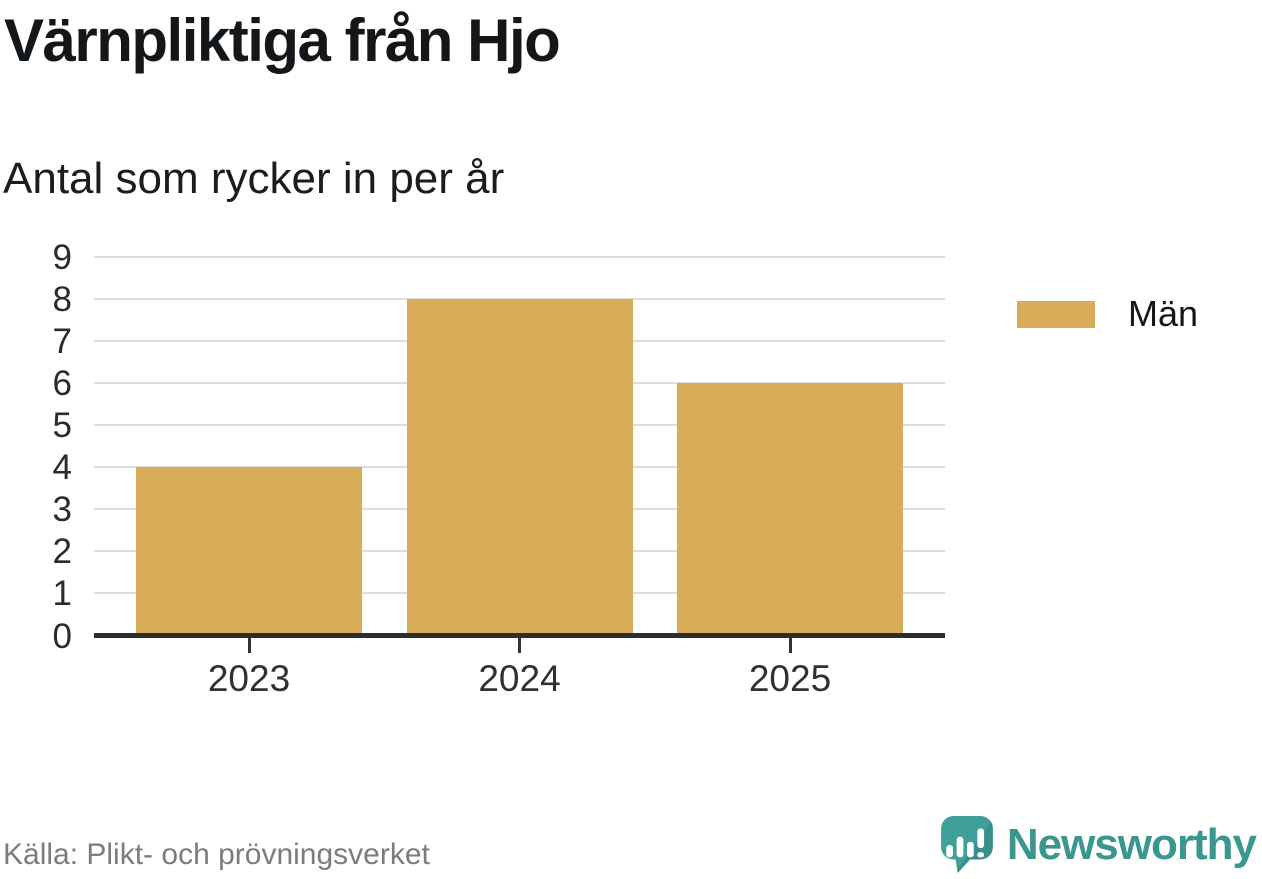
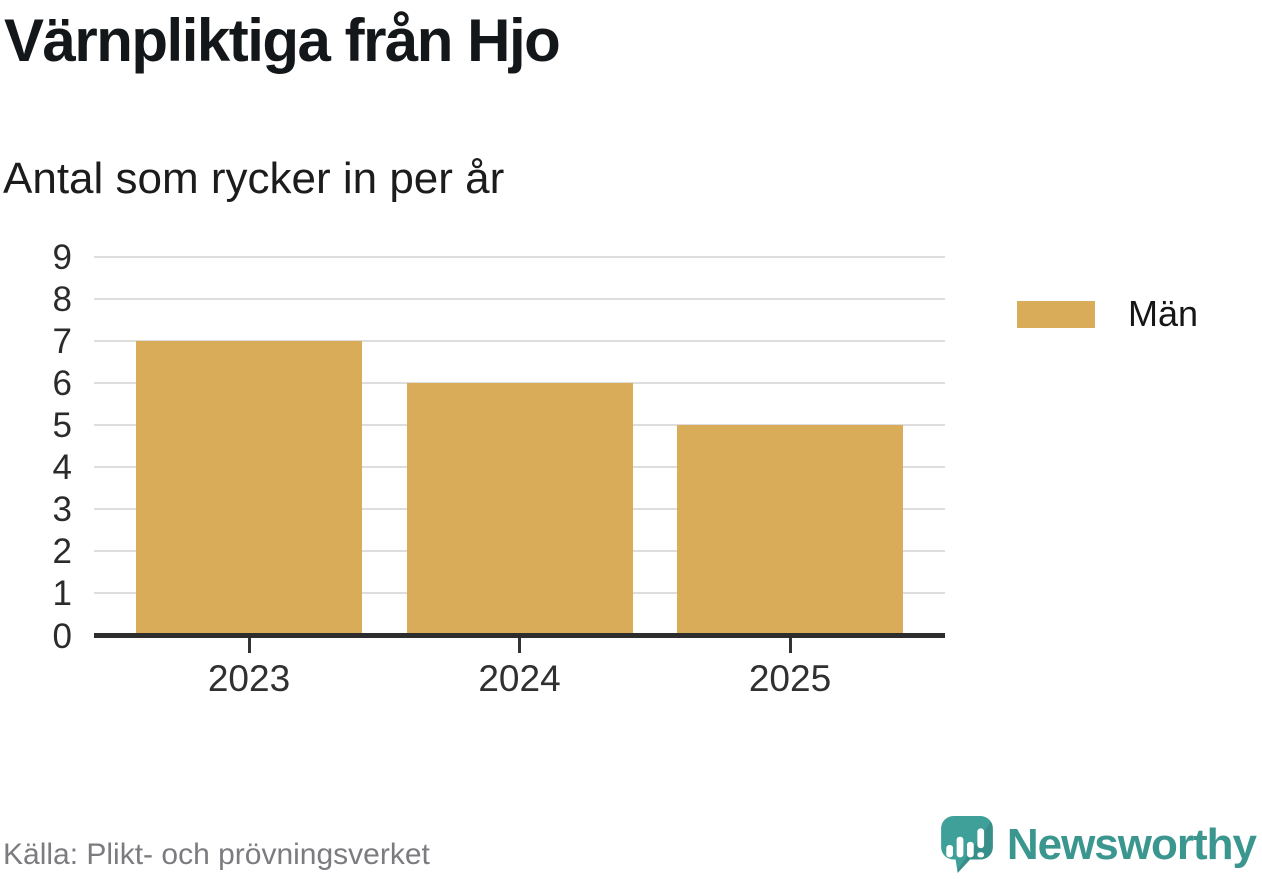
2023: 4 -> 7
2024: 8 -> 6
2025: 6 -> 5
